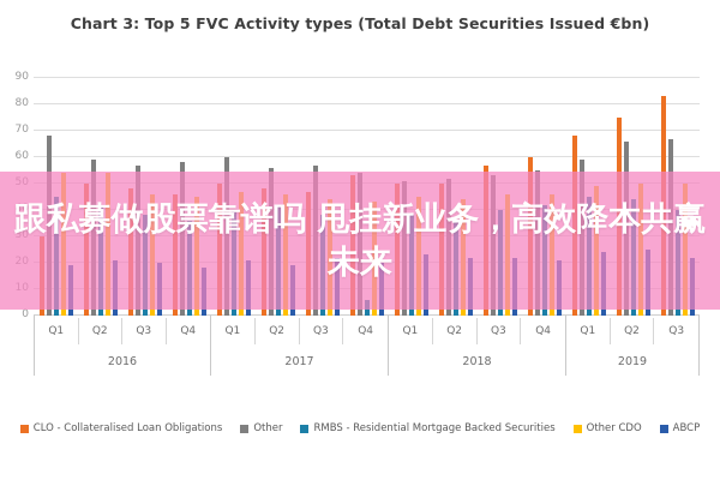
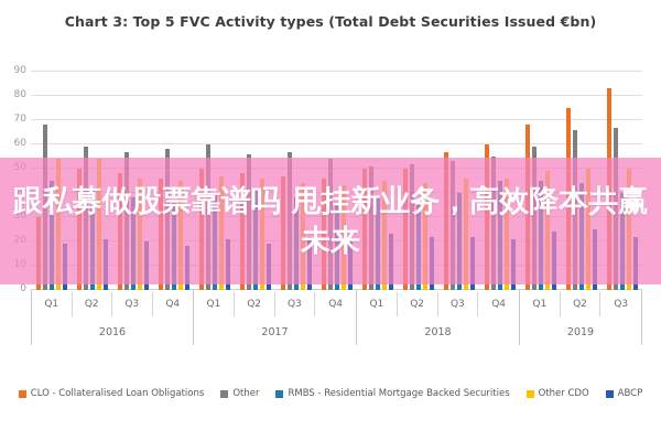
CLO - Collateralised Loan Obligations/Q4 2017: 53 -> 46
RMBS - Residential Mortgage Backed Securities/Q4 2017: 6 -> 36
RMBS - Residential Mortgage Backed Securities/Q4 2018: 42 -> 45
